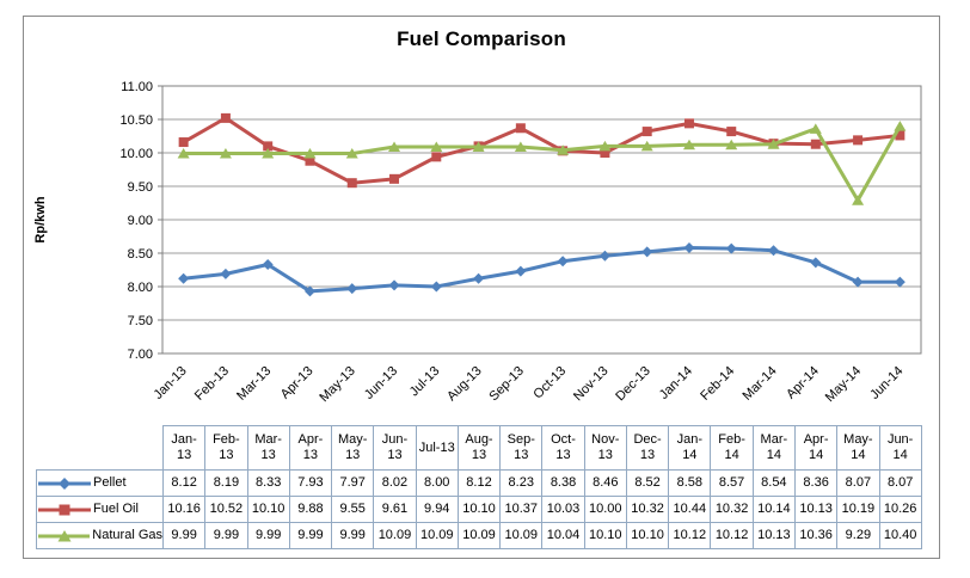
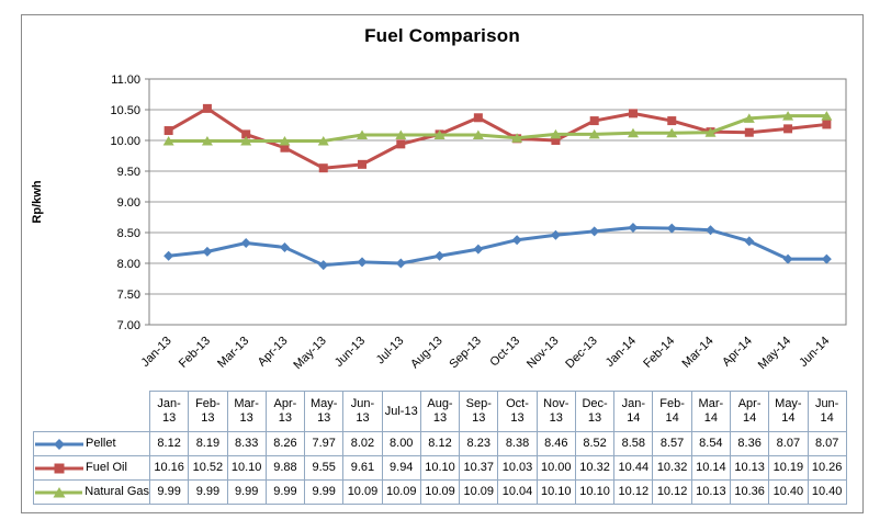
Pellet/Apr-13: 7.93 -> 8.26
Natural Gas/May-14: 9.29 -> 10.40
